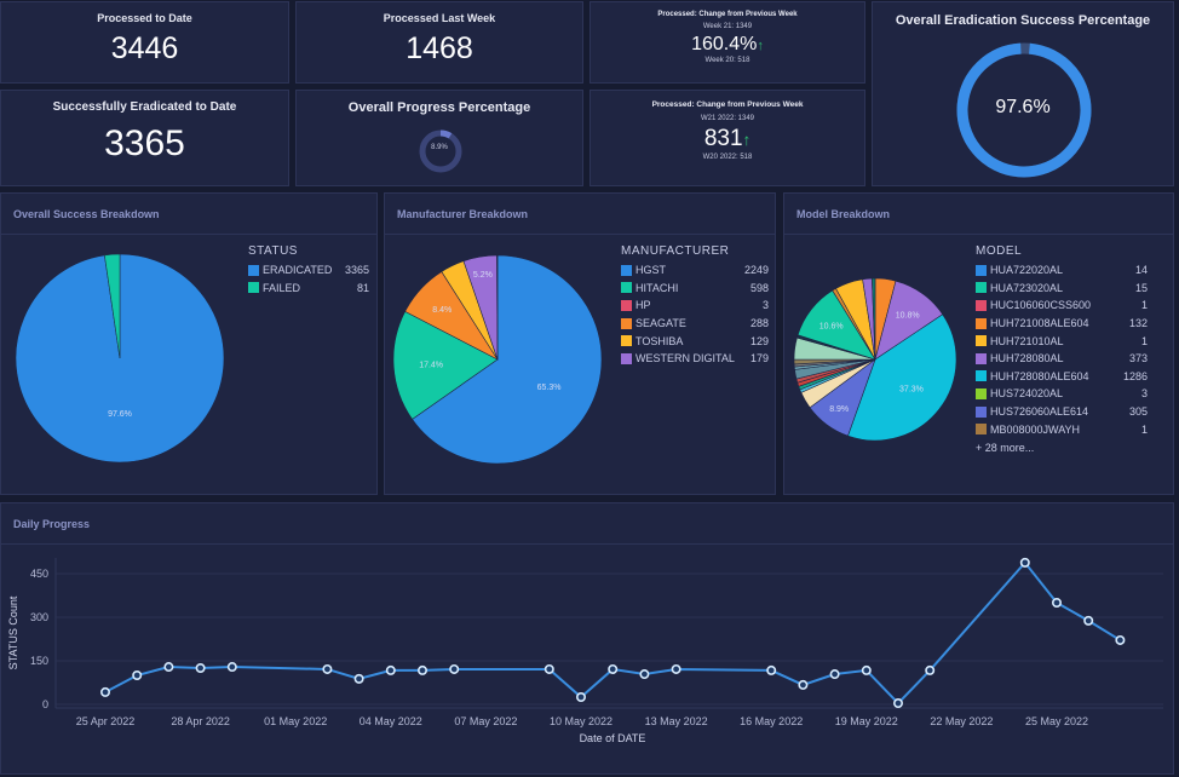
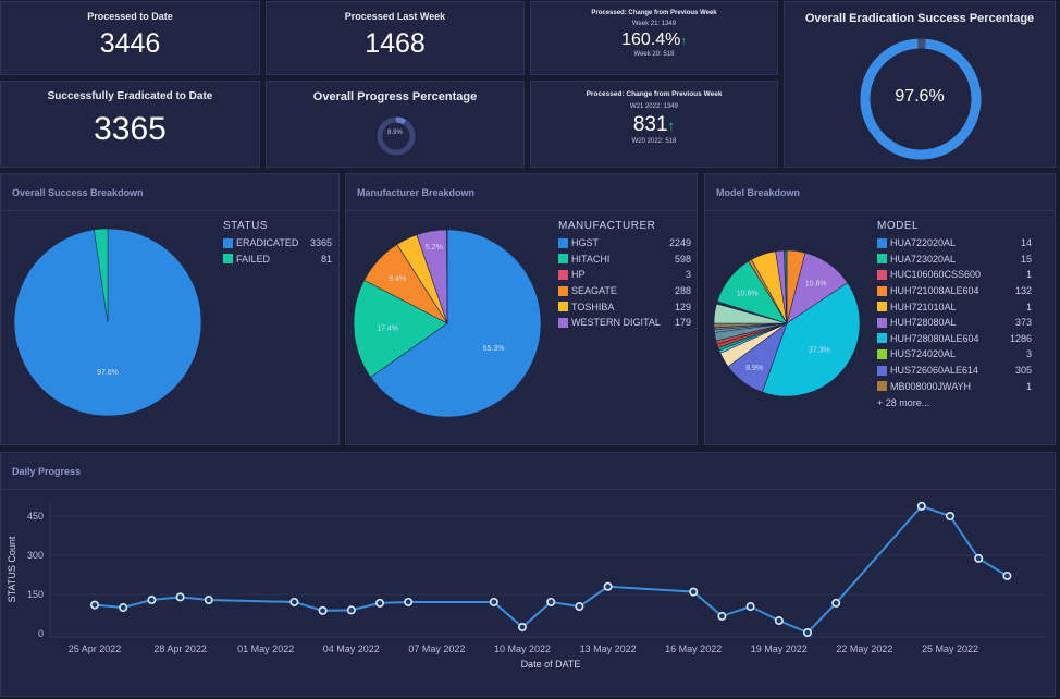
25 Apr 2022: 40 -> 110
28 Apr 2022: 120 -> 140
04 May 2022: 120 -> 90
13 May 2022: 120 -> 180
16 May 2022: 120 -> 160
19 May 2022: 120 -> 50
25 May 2022: 350 -> 450
